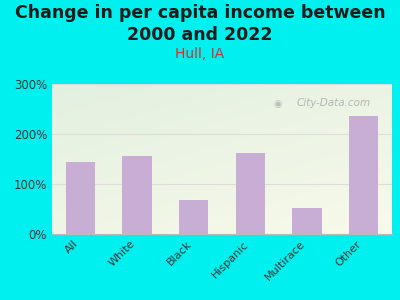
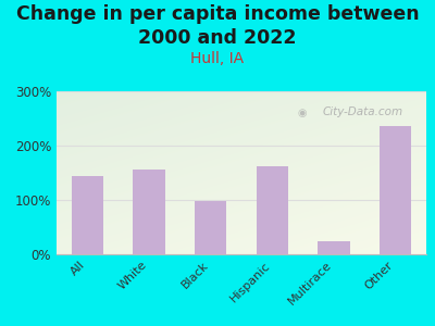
Black: 68% -> 98%
Multirace: 52% -> 24%
